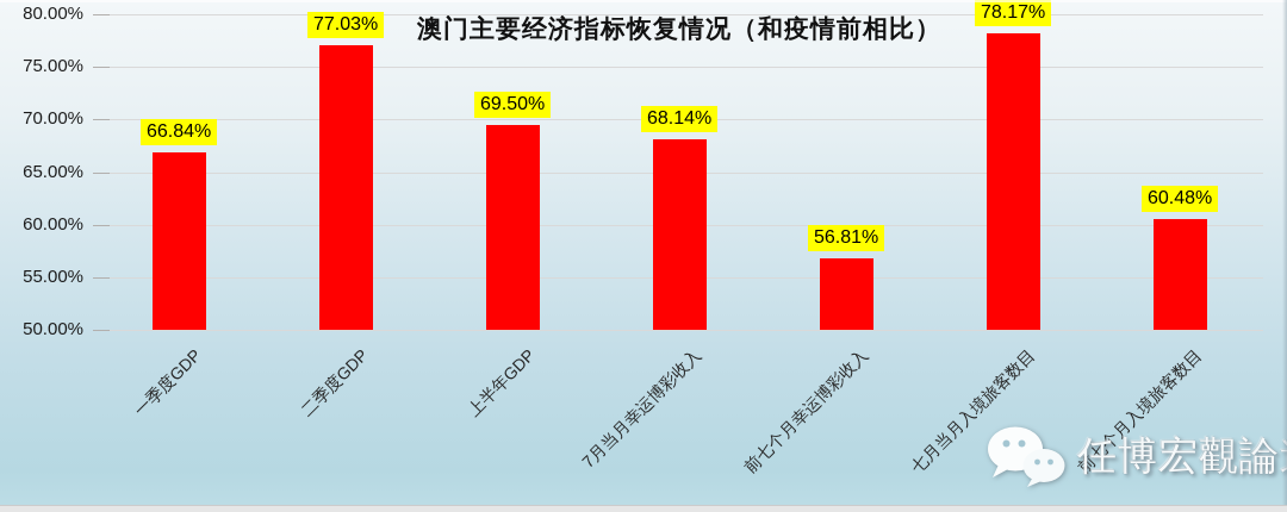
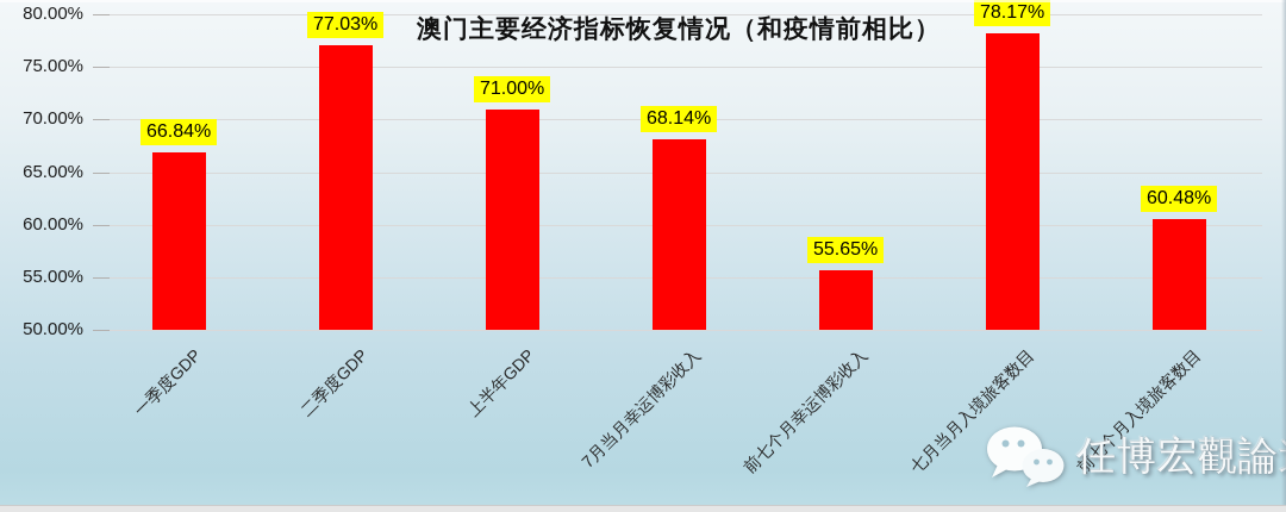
上半年GDP: 69.50% -> 71.00%
前七个月幸运博彩收入: 56.81% -> 55.65%
